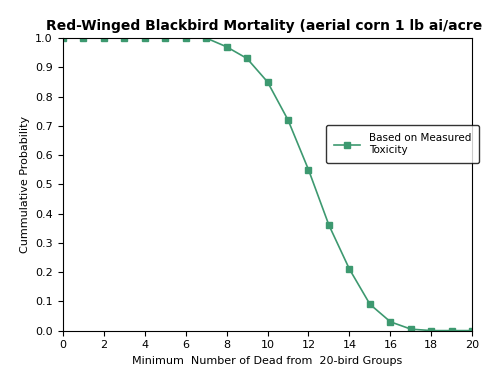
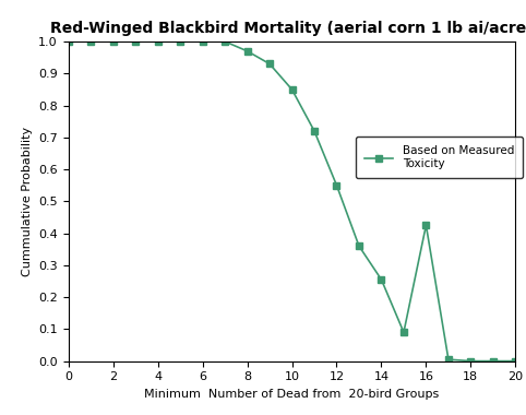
14: 0.210 -> 0.255
16: 0.030 -> 0.425
